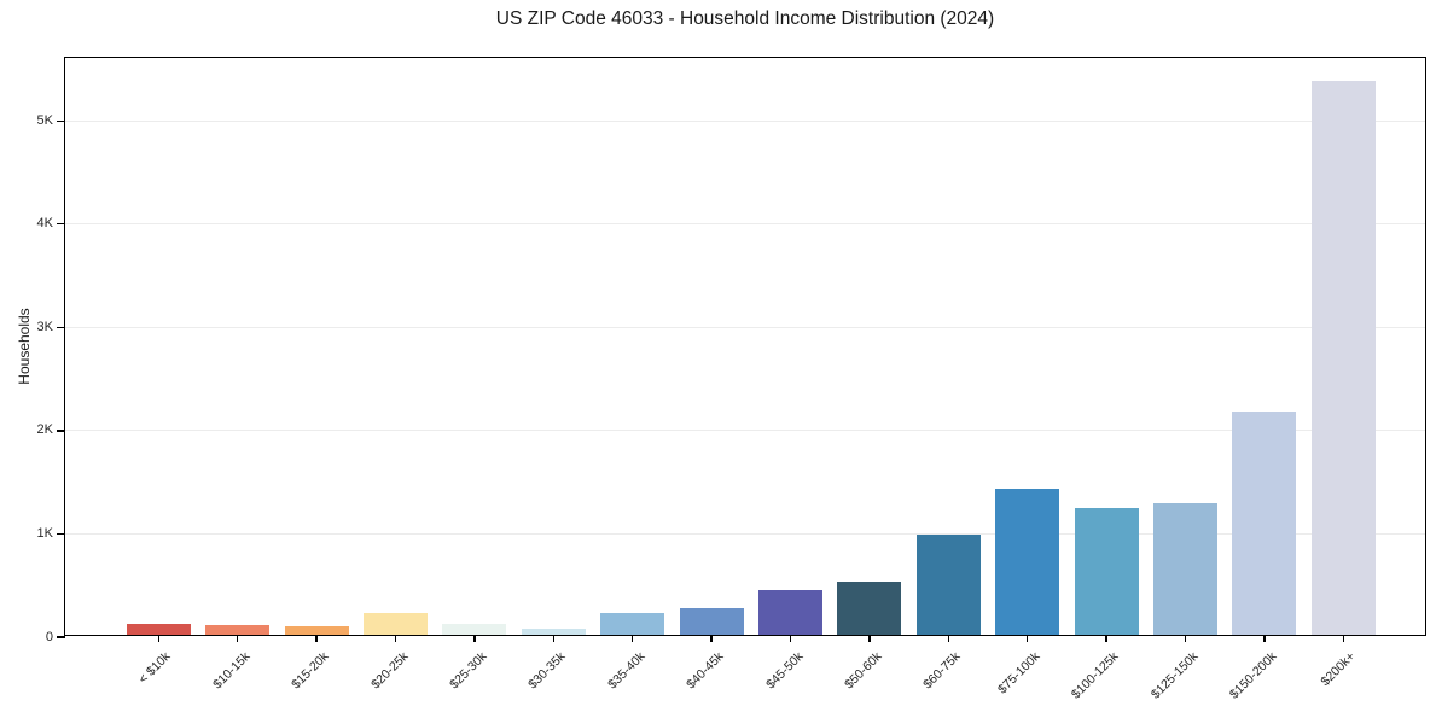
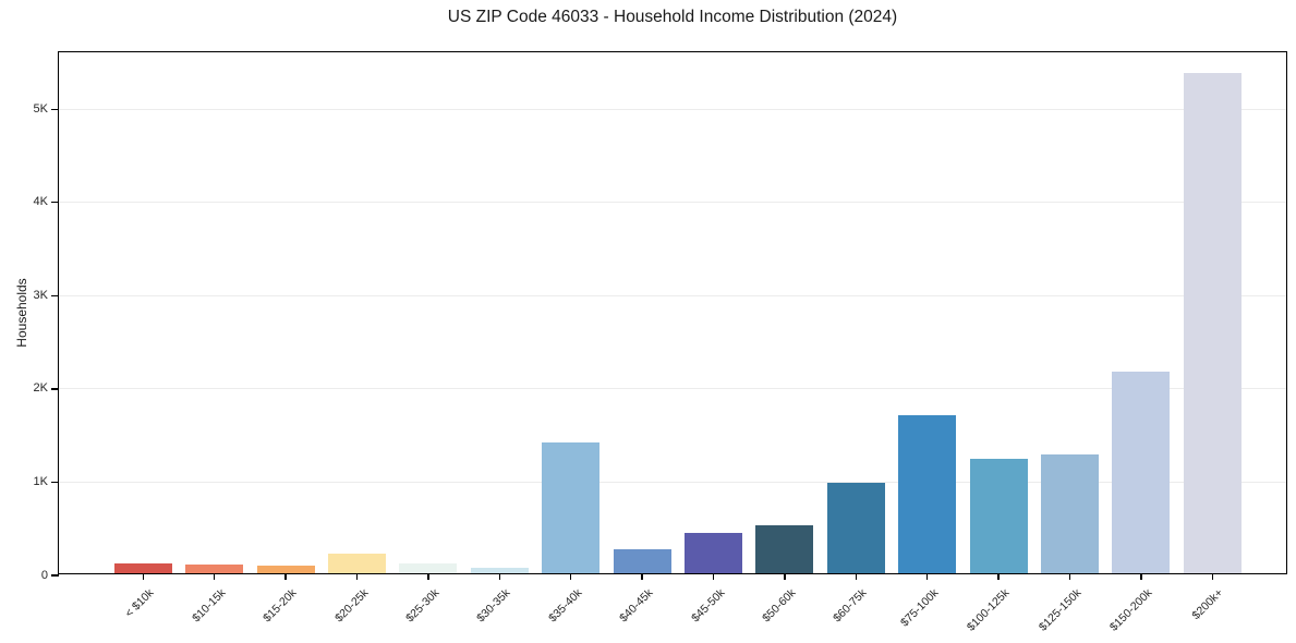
$35-40k: 0.2K -> 1.4K
$75-100k: 1.4K -> 1.7K
